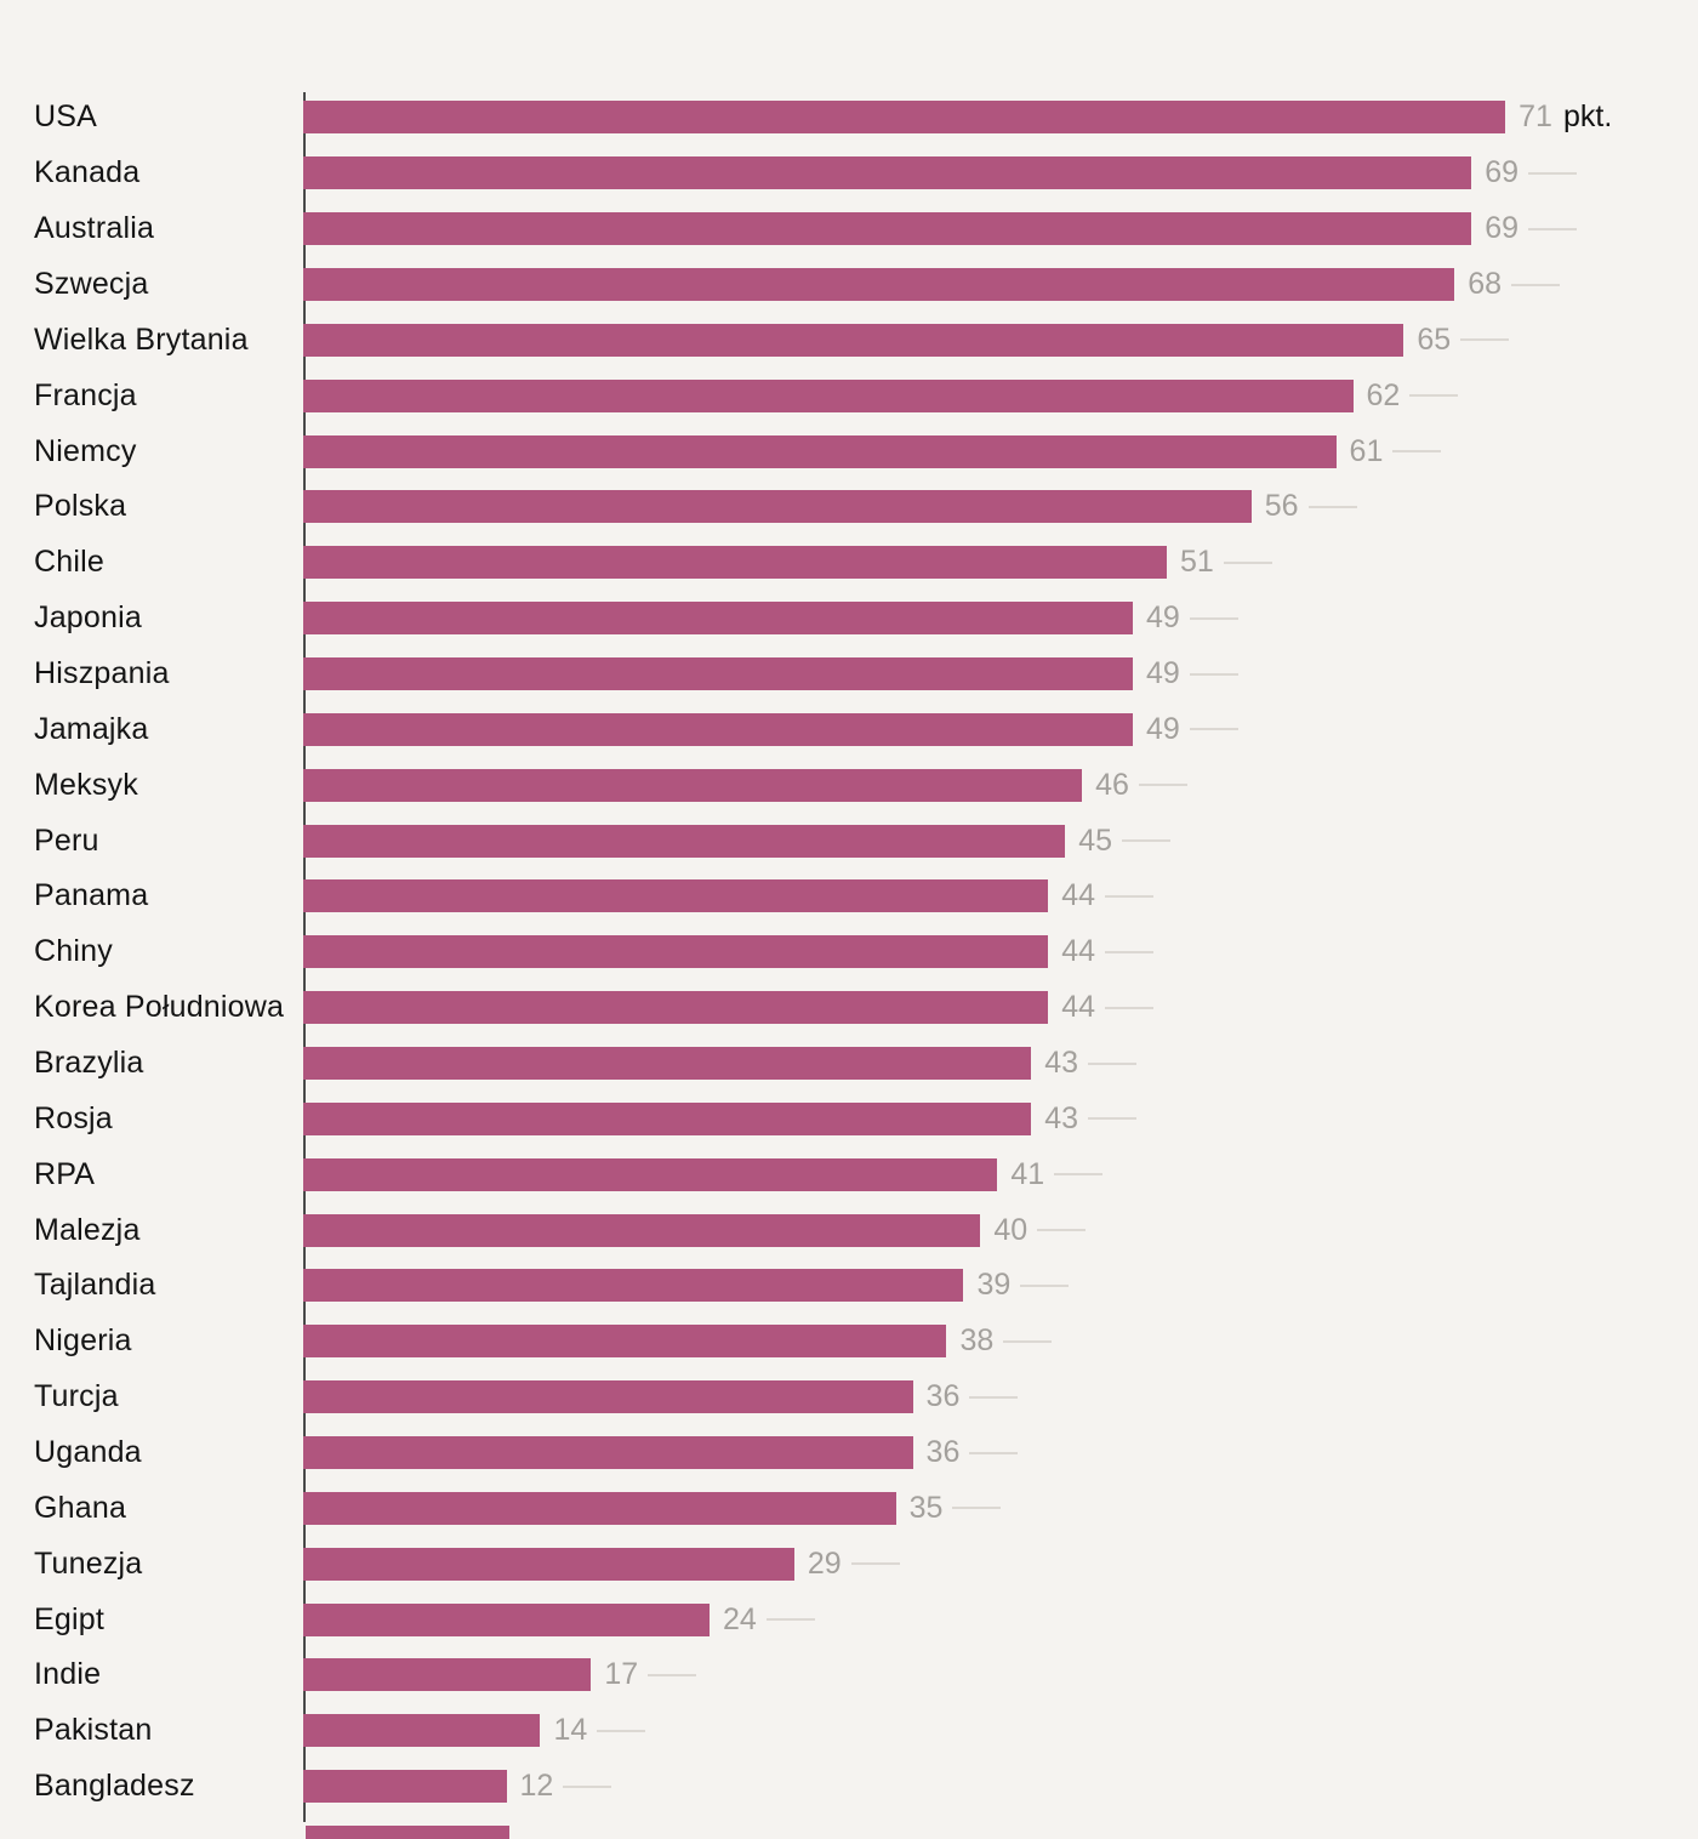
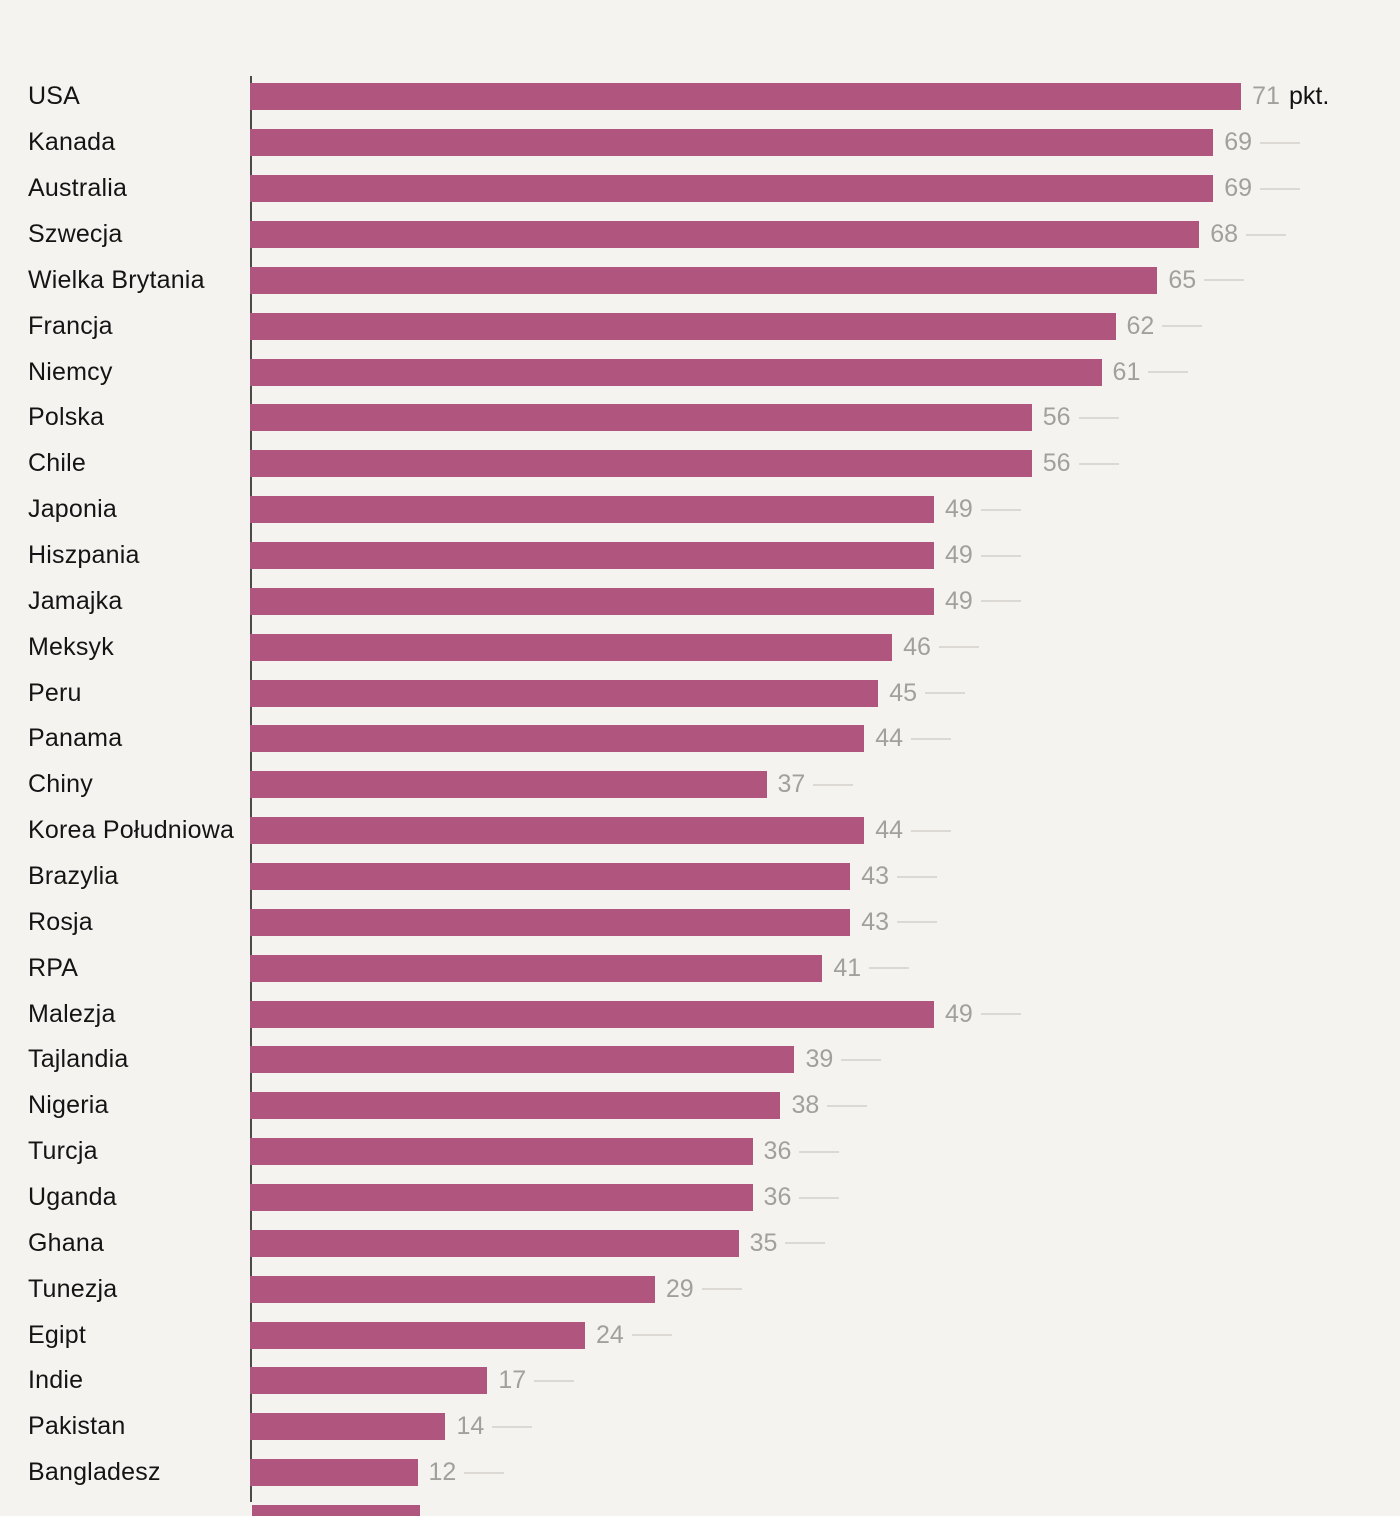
Chile: 51 -> 56
Chiny: 44 -> 37
Malezja: 40 -> 49
